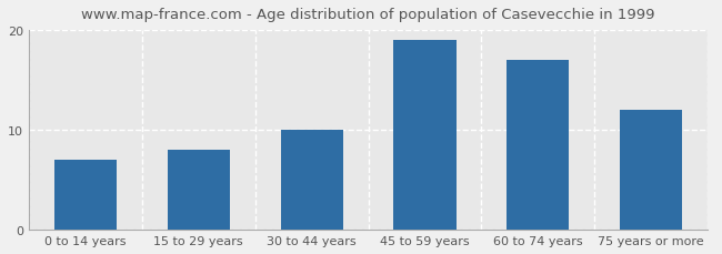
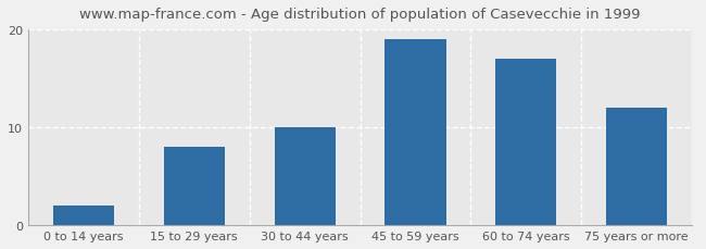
0 to 14 years: 7 -> 2
